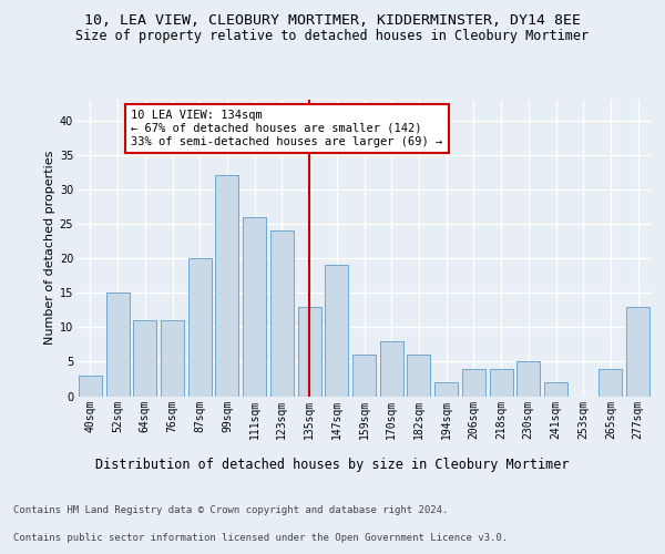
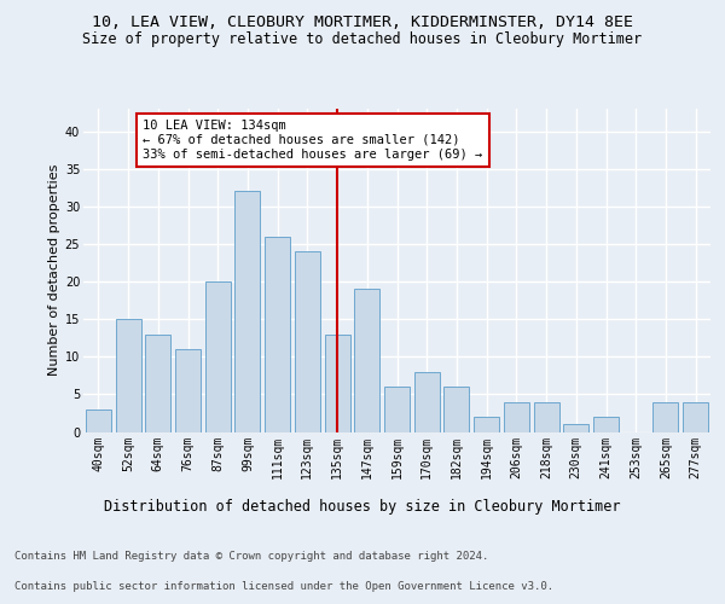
64sqm: 11 -> 13
230sqm: 5 -> 1
277sqm: 13 -> 4
